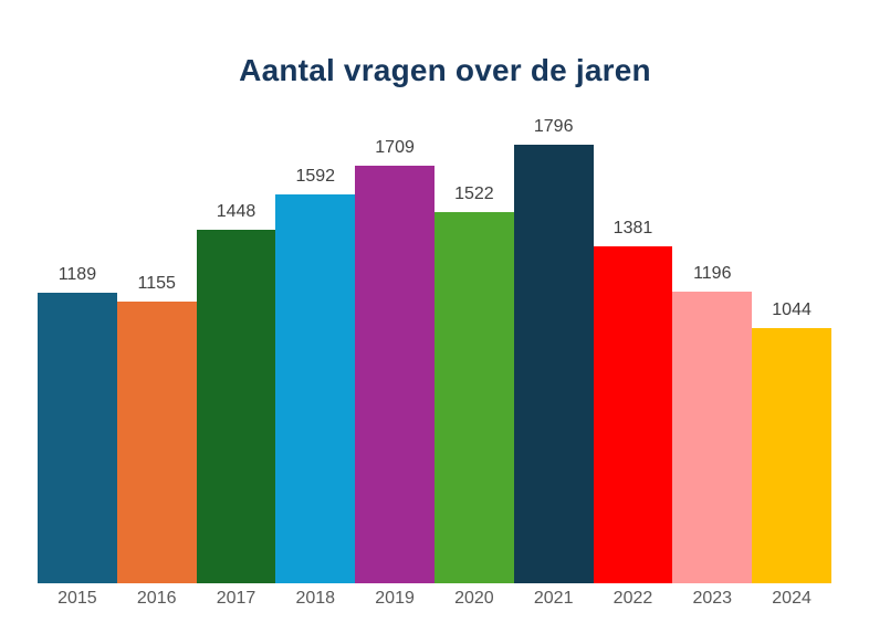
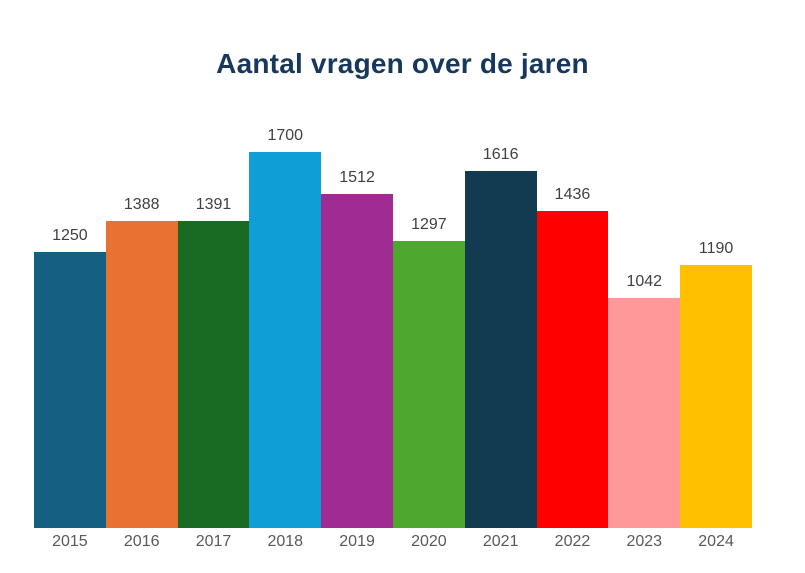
2015: 1189 -> 1250
2016: 1155 -> 1388
2017: 1448 -> 1391
2018: 1592 -> 1700
2019: 1709 -> 1512
2020: 1522 -> 1297
2021: 1796 -> 1616
2022: 1381 -> 1436
2023: 1196 -> 1042
2024: 1044 -> 1190
